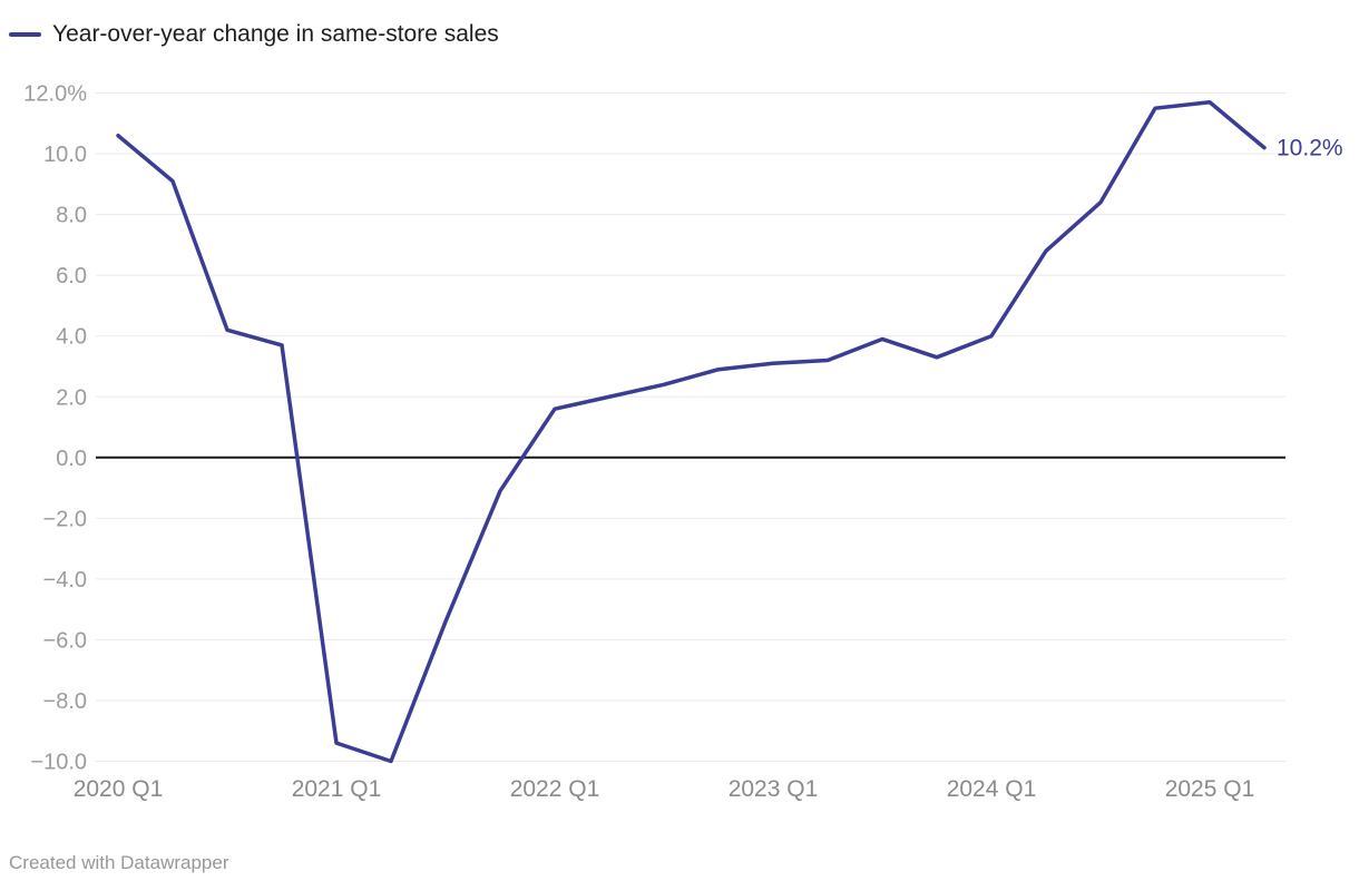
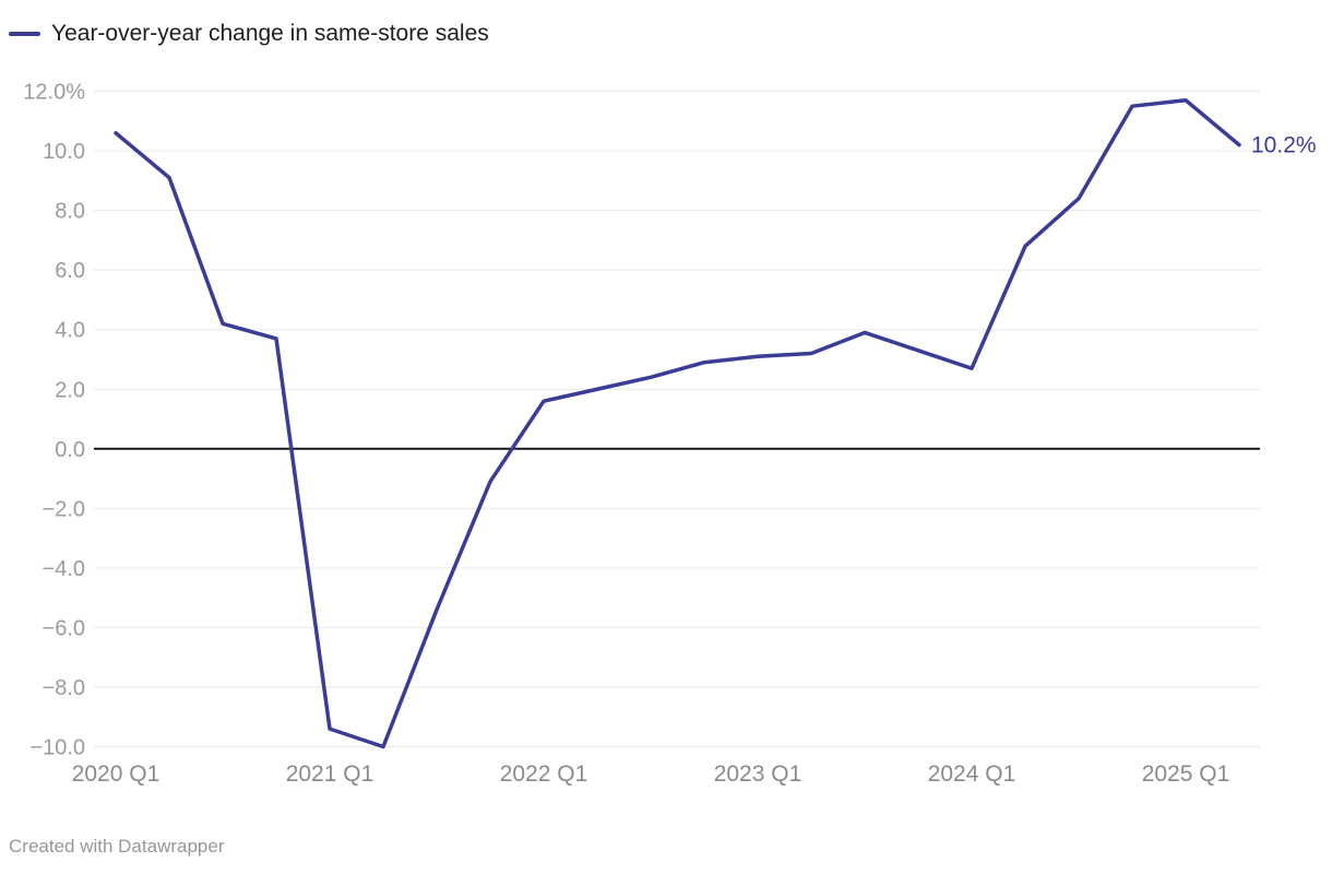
2024 Q1: 4.0% -> 2.7%
